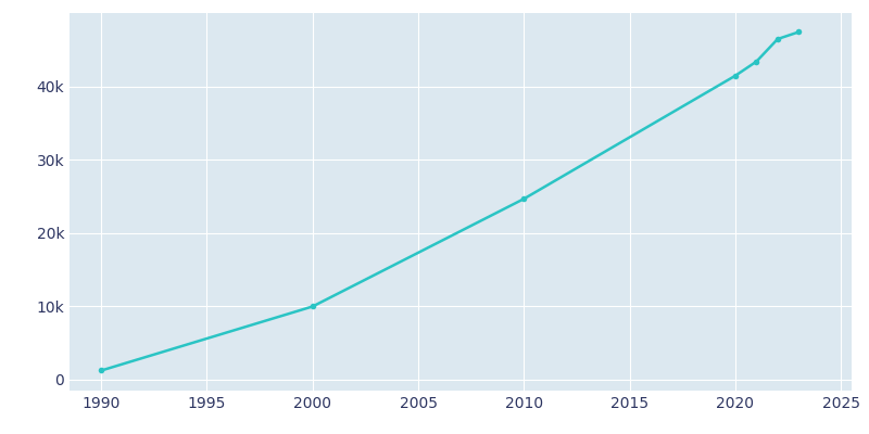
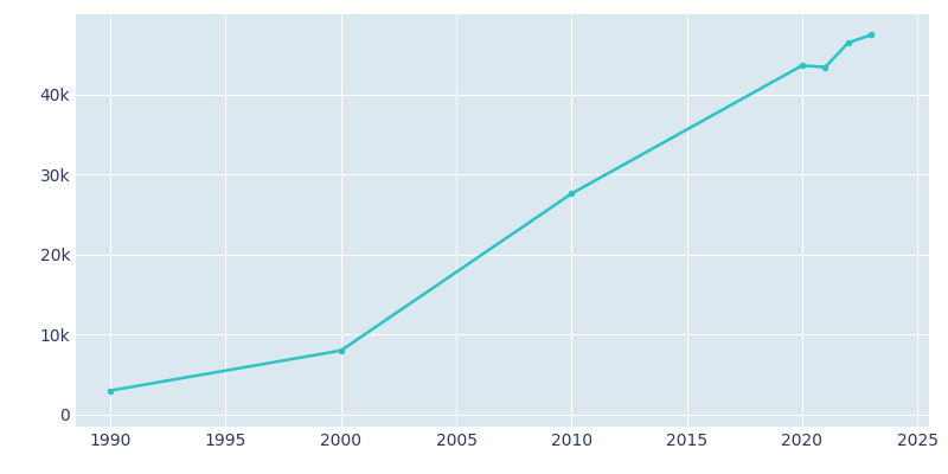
1990: 1.2k -> 3.0k
2000: 10.0k -> 8.0k
2010: 24.7k -> 27.6k
2020: 41.5k -> 43.6k
